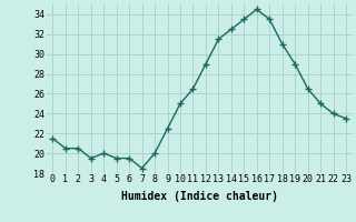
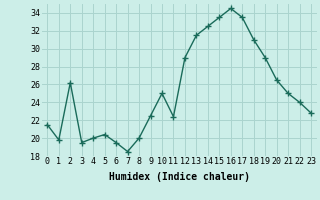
1: 20.5 -> 19.8
2: 20.5 -> 26.2
5: 19.5 -> 20.4
11: 26.5 -> 22.4
23: 23.5 -> 22.8
